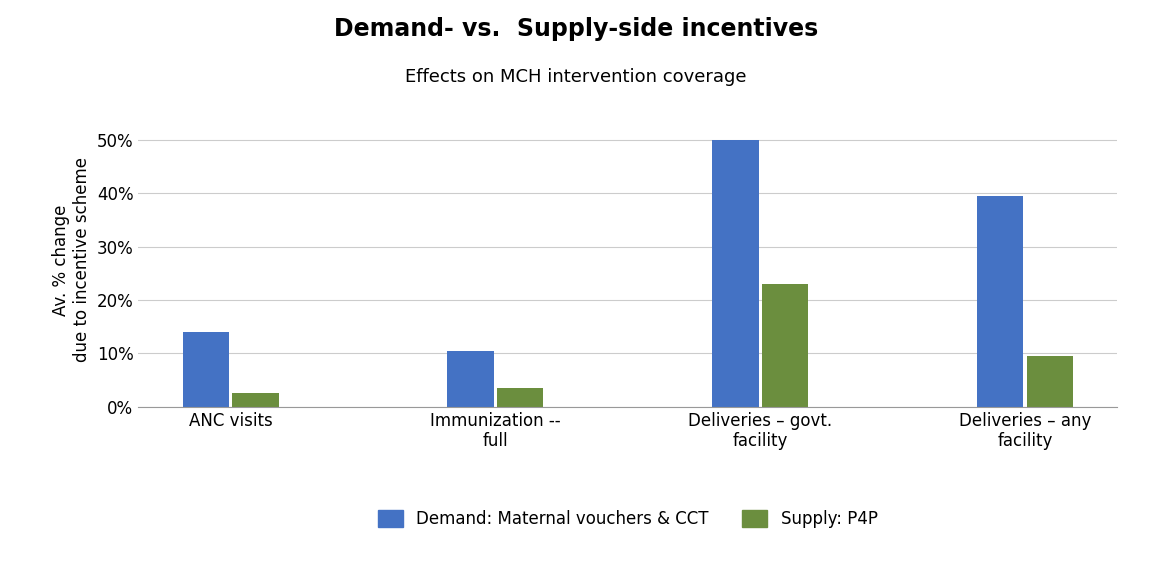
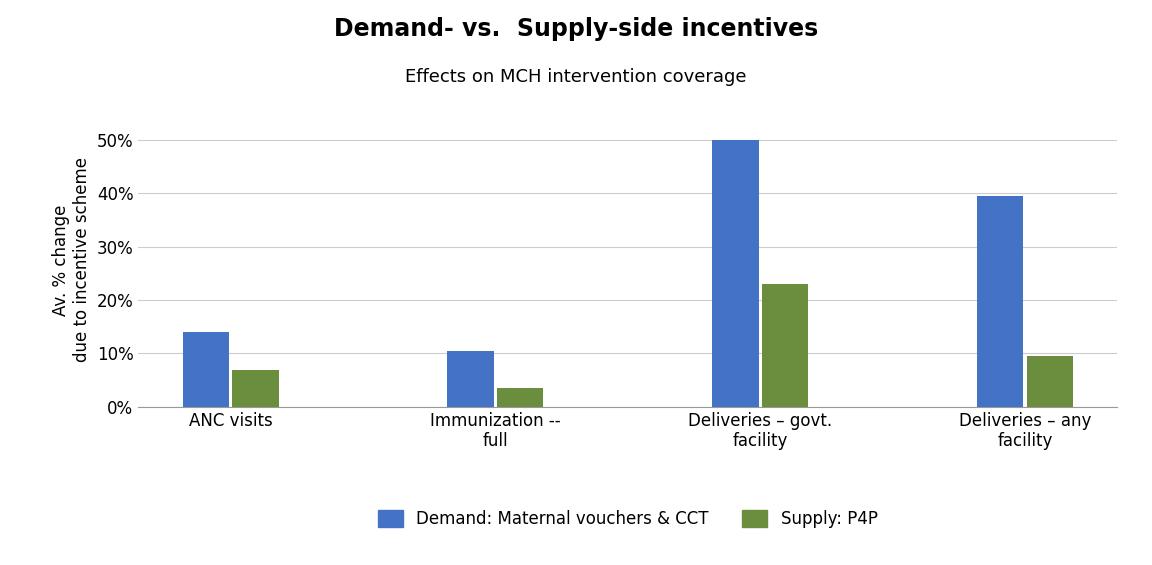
Supply: P4P/ANC visits: 2.5% -> 6.8%
